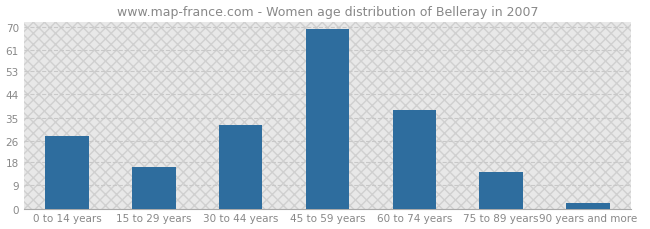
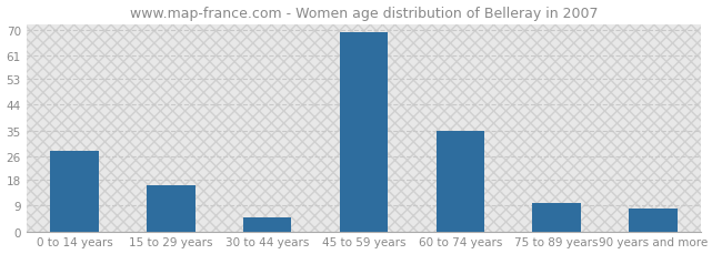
30 to 44 years: 32 -> 5
60 to 74 years: 38 -> 35
75 to 89 years: 14 -> 10
90 years and more: 2 -> 8
